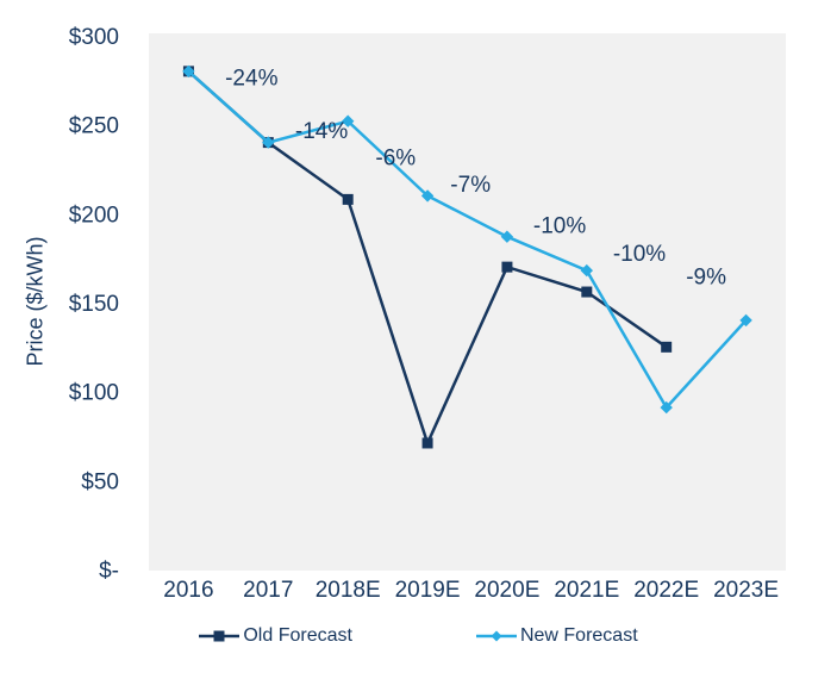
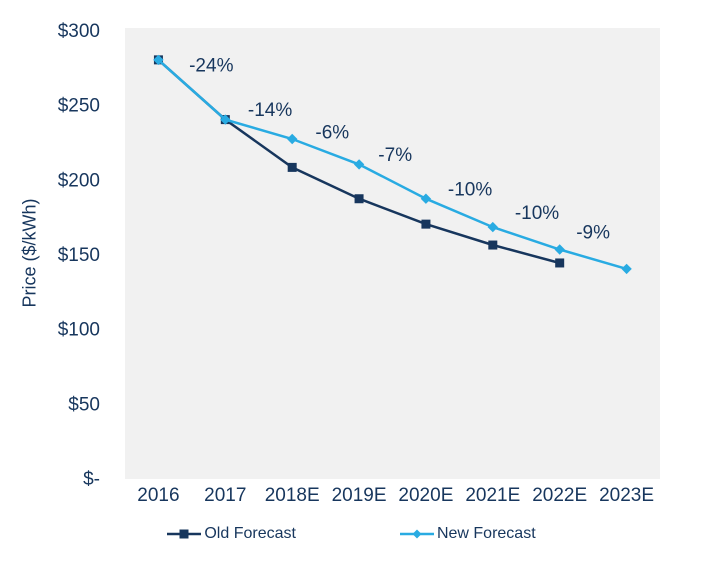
New Forecast/2018E: $252 -> $227
Old Forecast/2019E: $71 -> $187
Old Forecast/2022E: $125 -> $144
New Forecast/2022E: $91 -> $153
